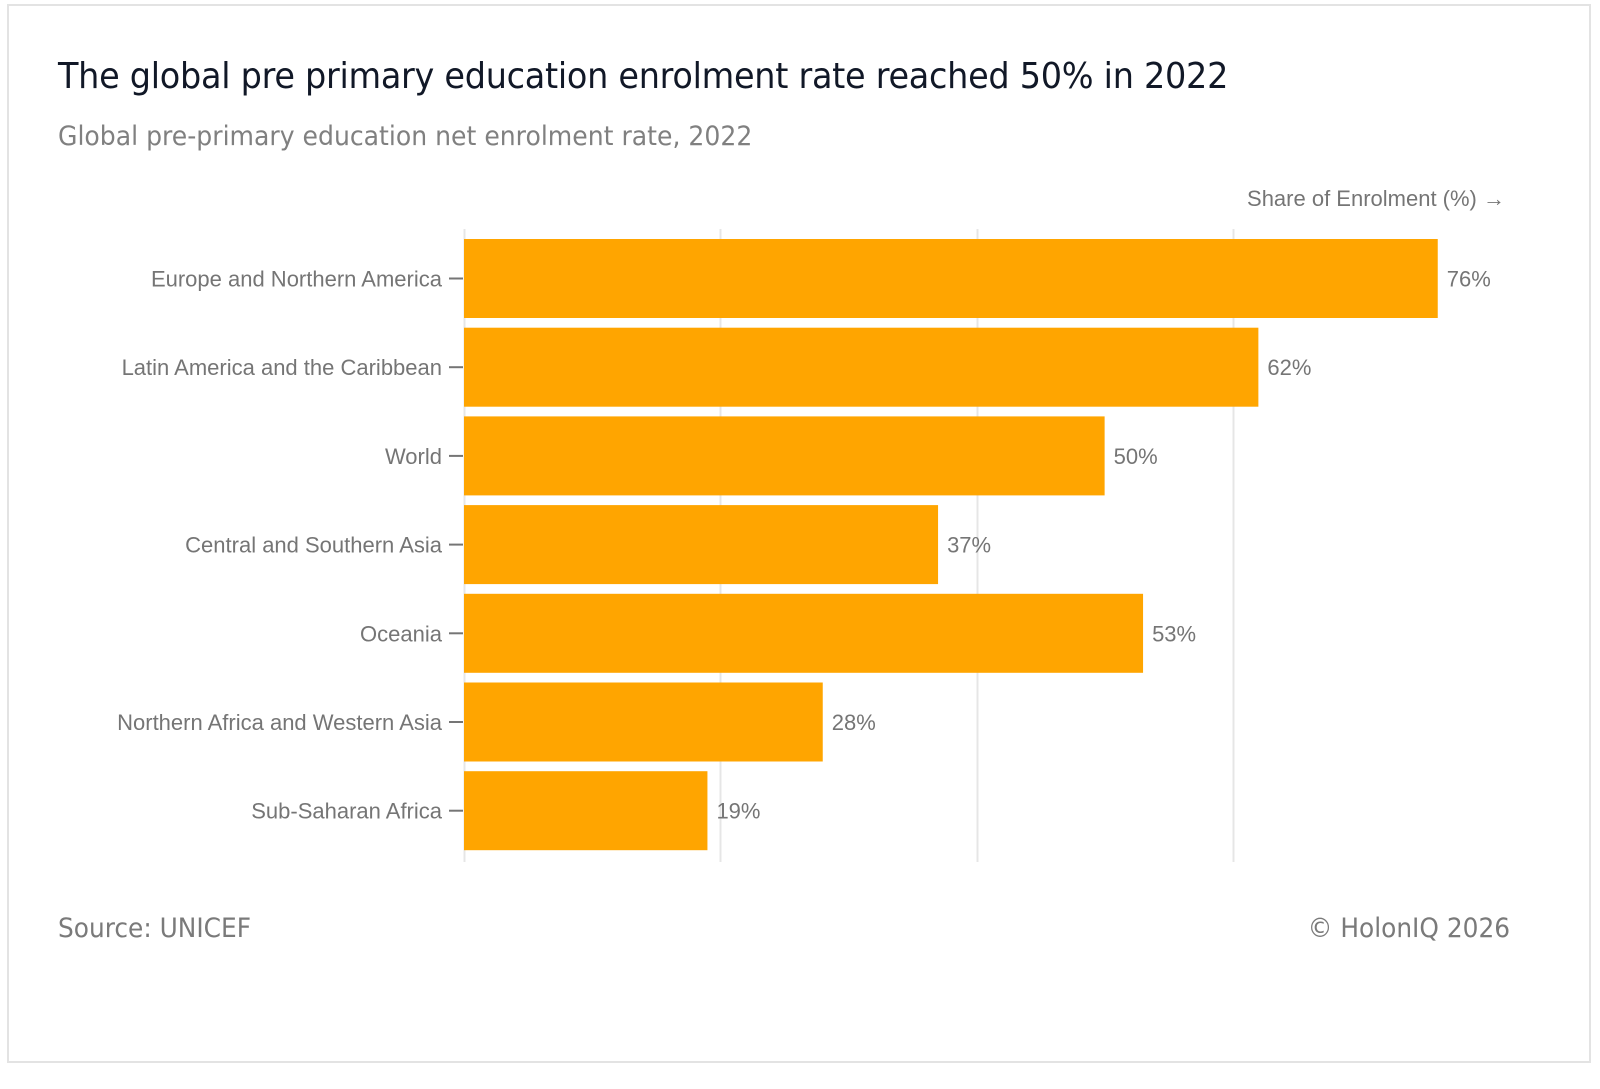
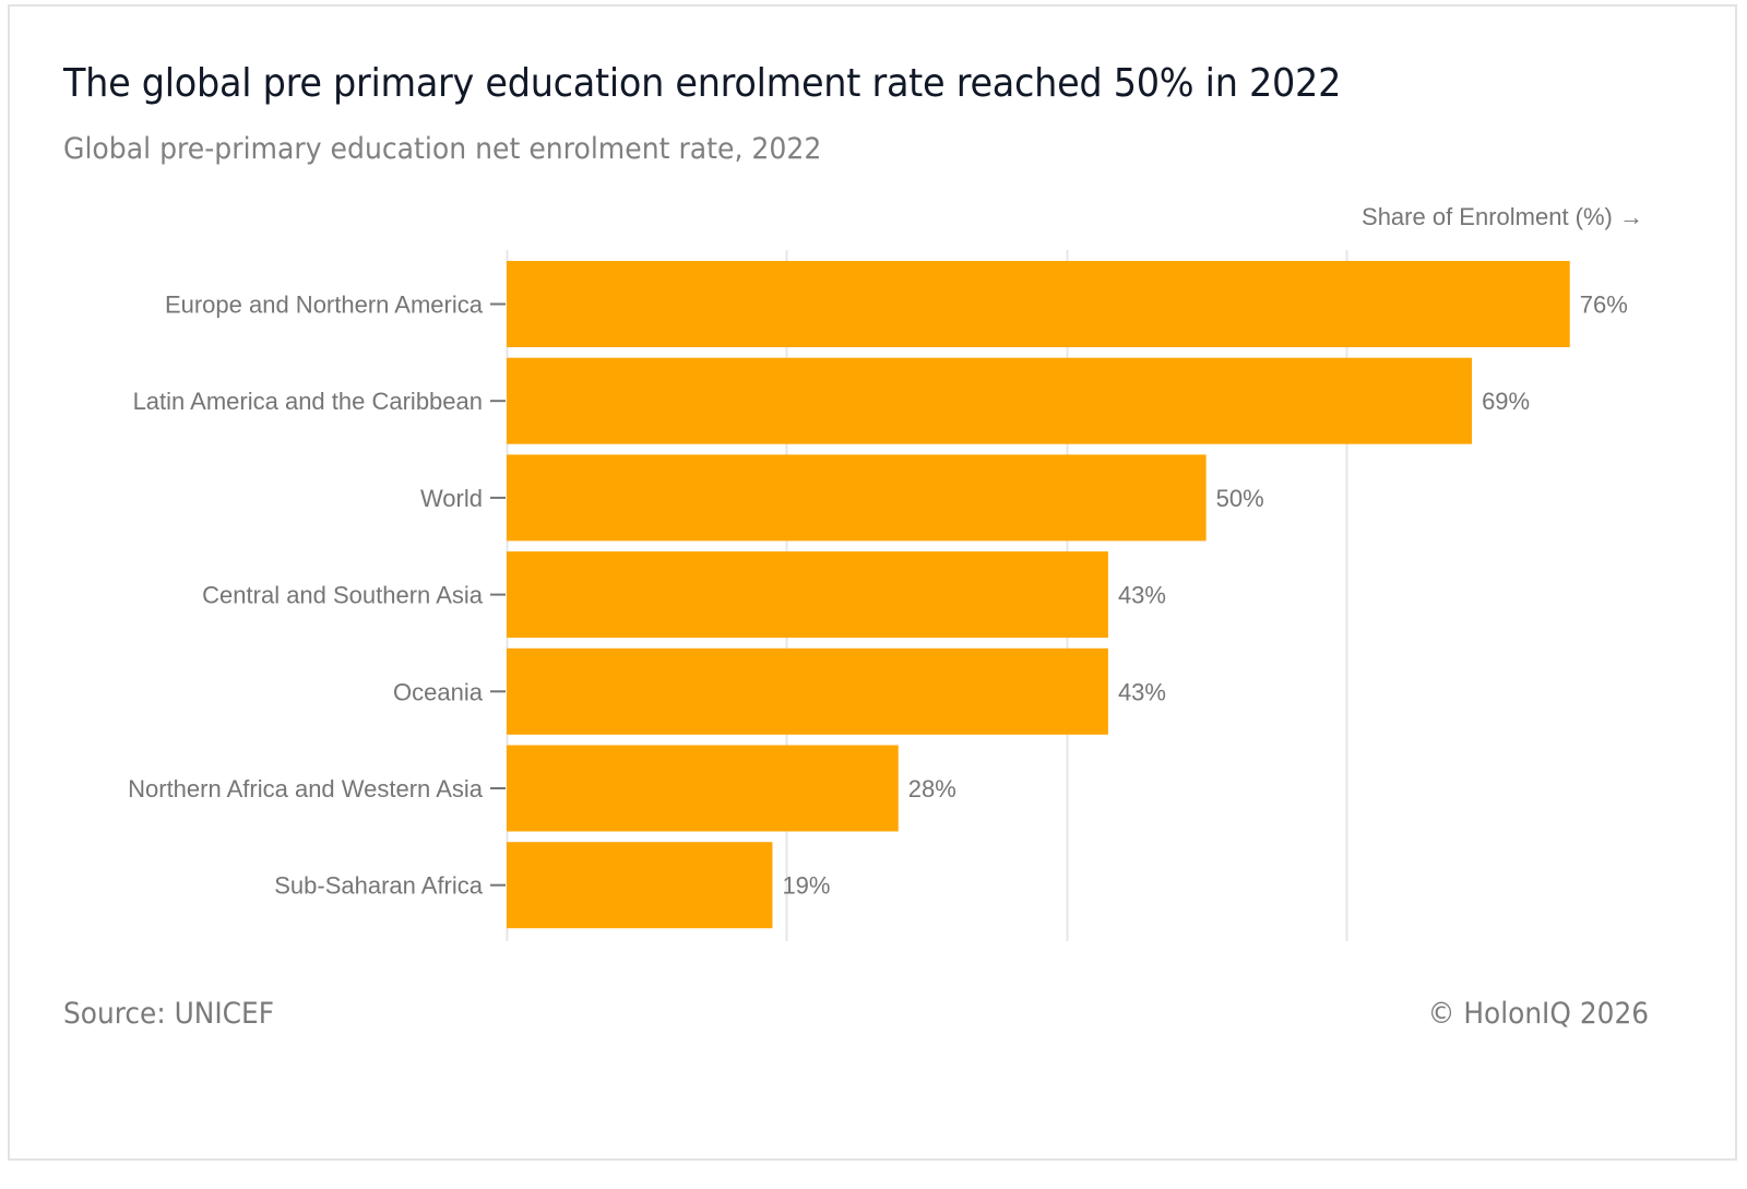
Latin America and the Caribbean: 62% -> 69%
Central and Southern Asia: 37% -> 43%
Oceania: 53% -> 43%
